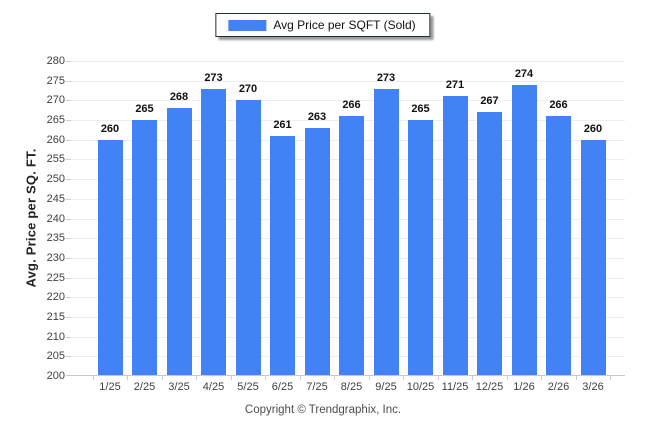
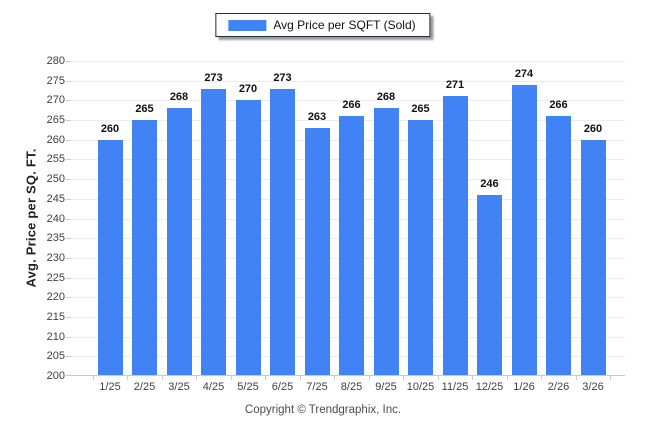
6/25: 261 -> 273
9/25: 273 -> 268
12/25: 267 -> 246
